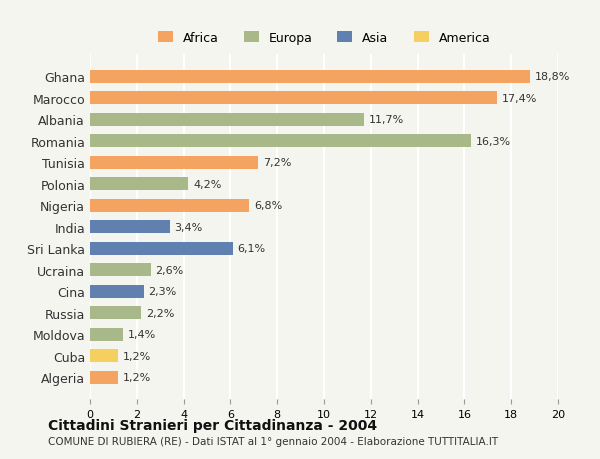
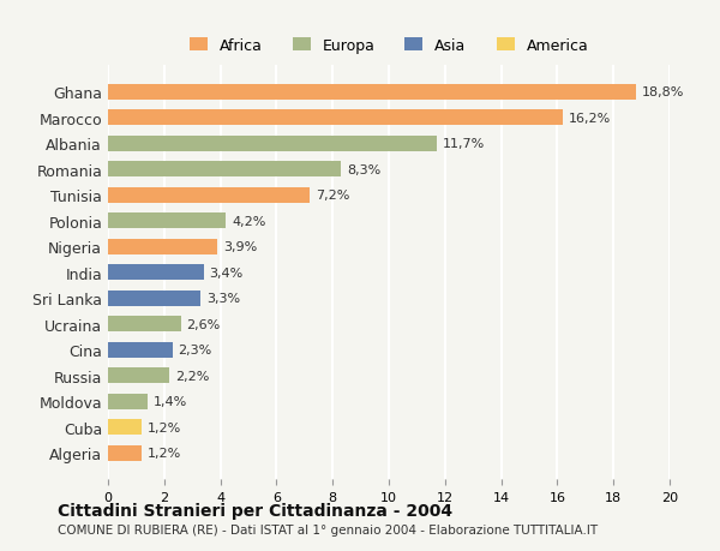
Marocco: 17,4% -> 16,2%
Romania: 16,3% -> 8,3%
Nigeria: 6,8% -> 3,9%
Sri Lanka: 6,1% -> 3,3%
